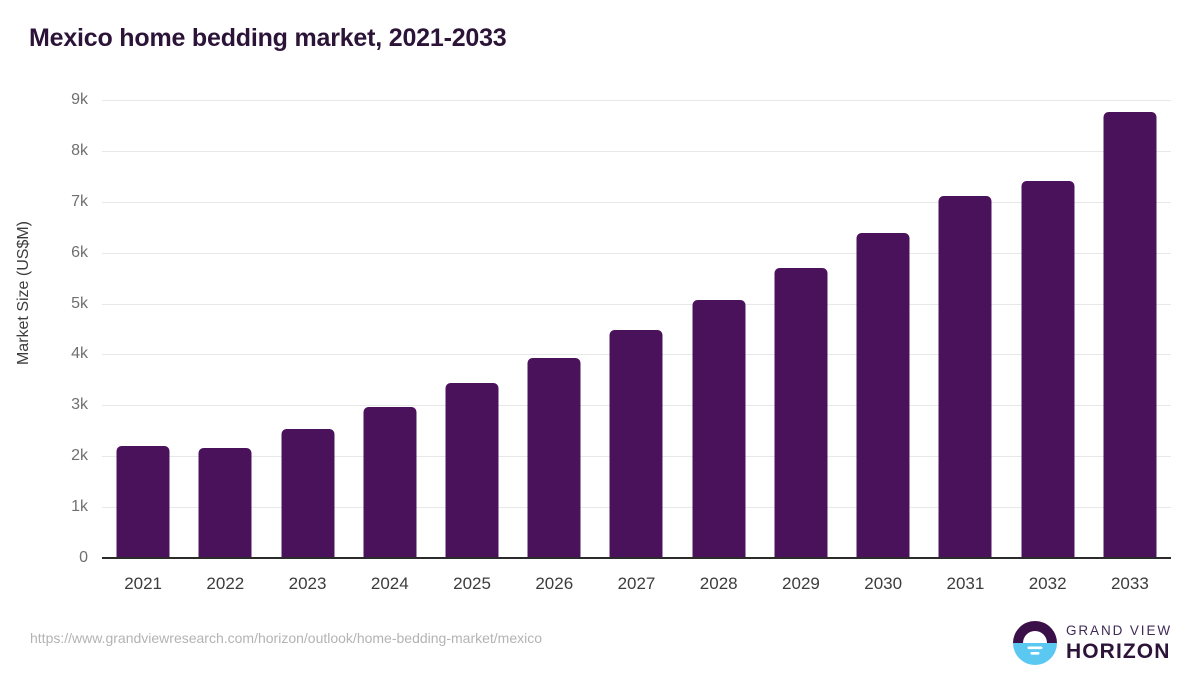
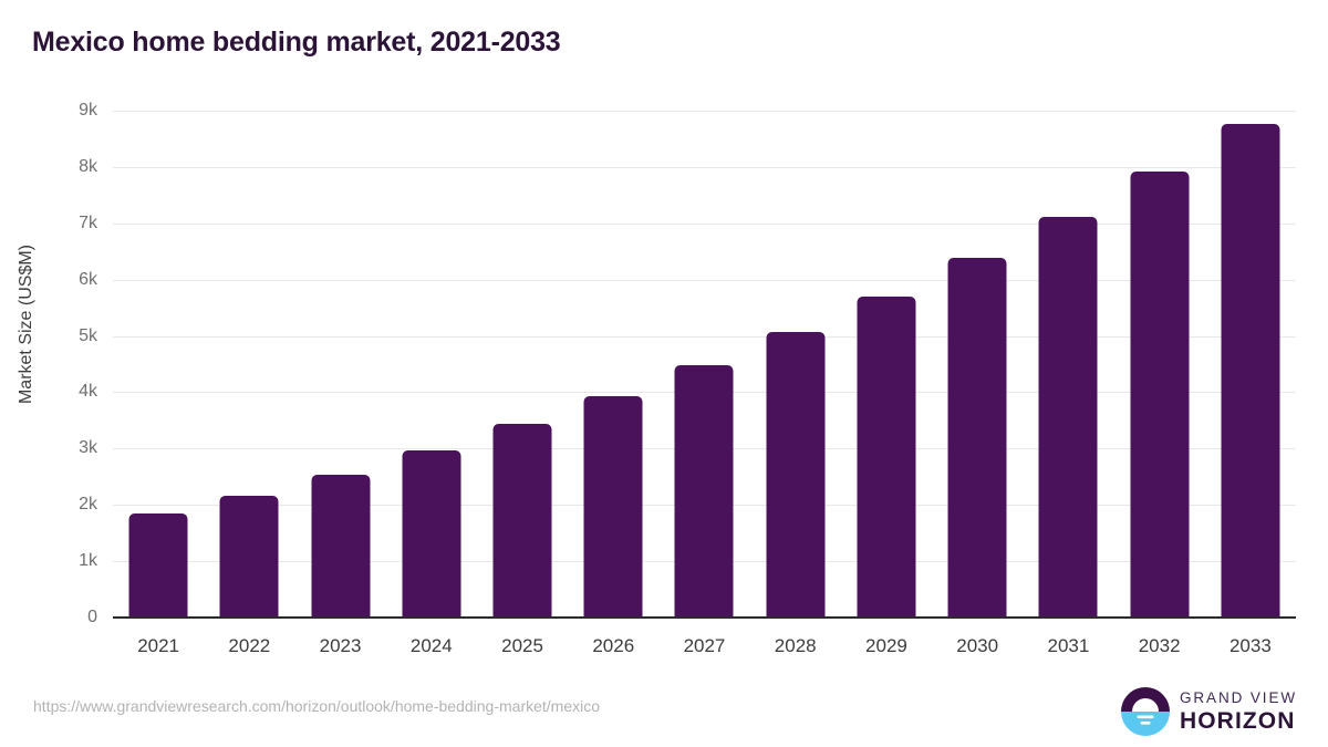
2021: 2.2k -> 1.8k
2032: 7.4k -> 7.9k
